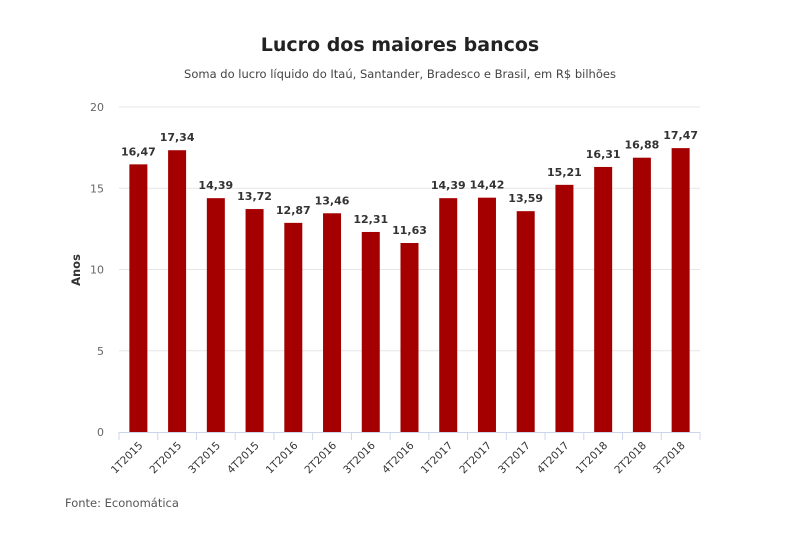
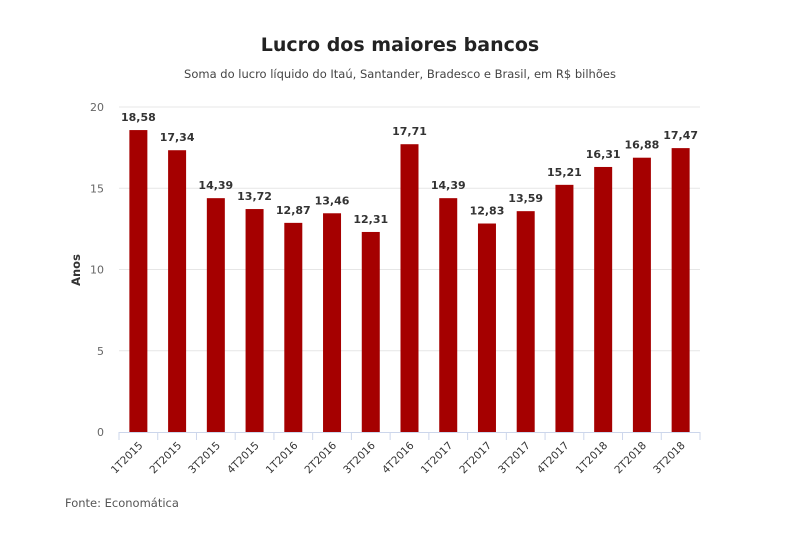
1T2015: 16,47 -> 18,58
4T2016: 11,63 -> 17,71
2T2017: 14,42 -> 12,83
